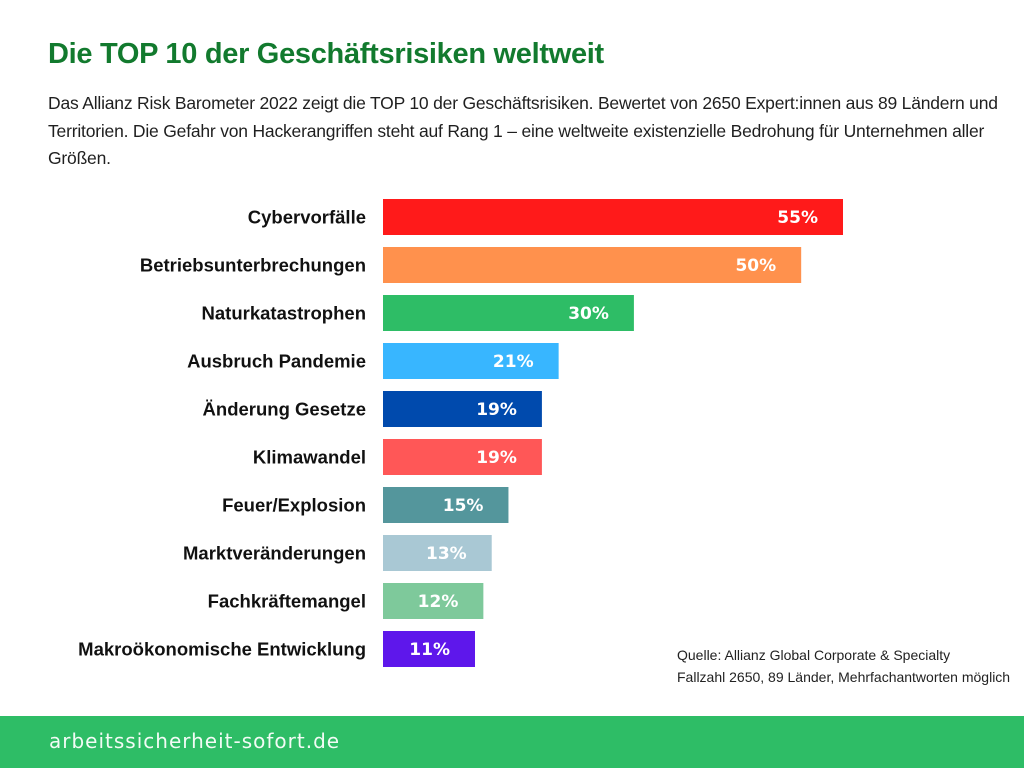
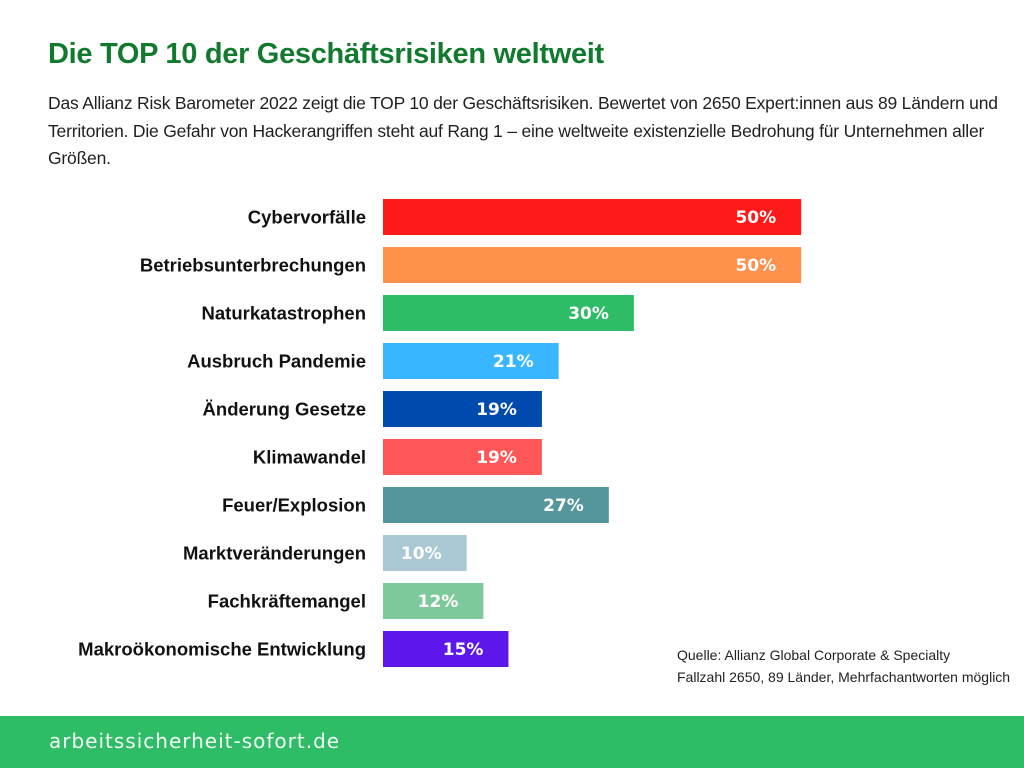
Cybervorfälle: 55% -> 50%
Feuer/Explosion: 15% -> 27%
Marktveränderungen: 13% -> 10%
Makroökonomische Entwicklung: 11% -> 15%
